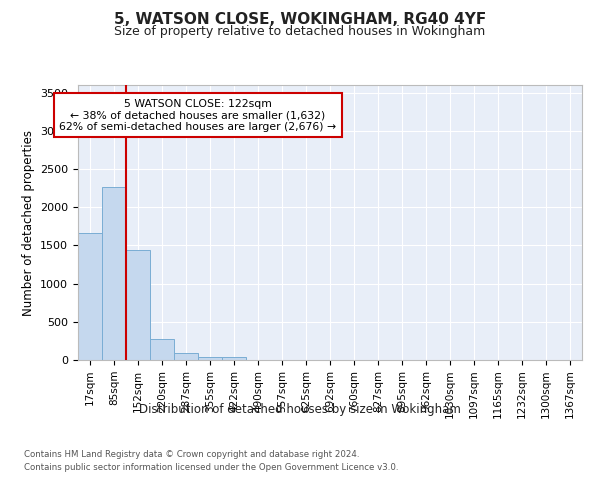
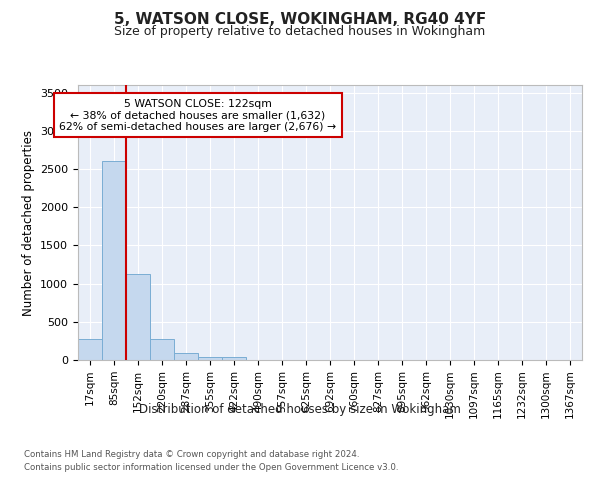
17sqm: 1660 -> 270
85sqm: 2260 -> 2600
152sqm: 1440 -> 1120
